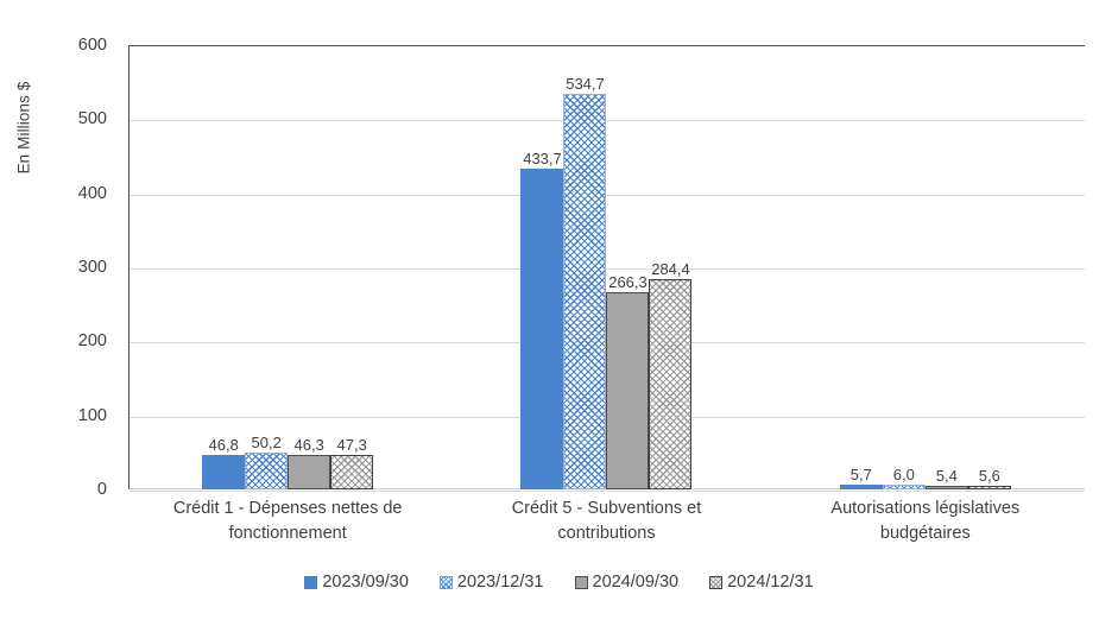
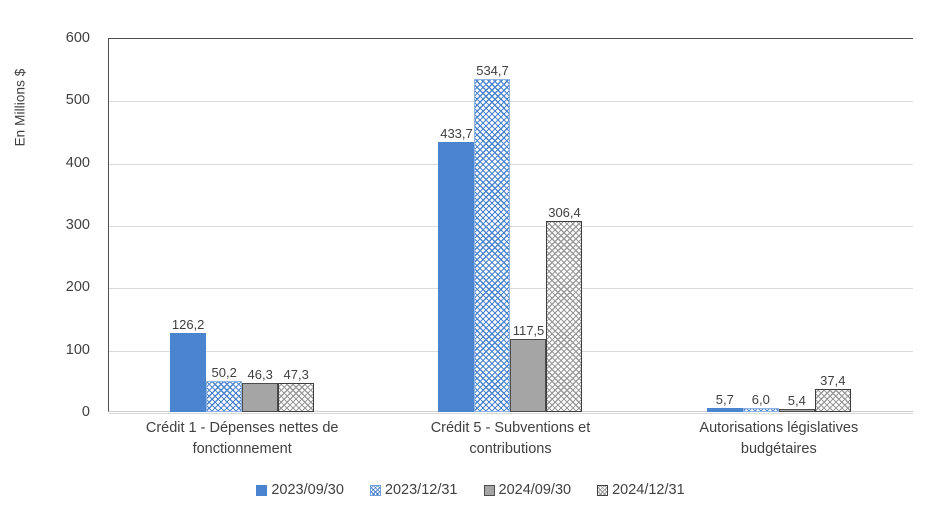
2023/09/30/Crédit 1 - Dépenses nettes de fonctionnement: 46,8 -> 126,2
2024/09/30/Crédit 5 - Subventions et contributions: 266,3 -> 117,5
2024/12/31/Crédit 5 - Subventions et contributions: 284,4 -> 306,4
2024/12/31/Autorisations législatives budgétaires: 5,6 -> 37,4
